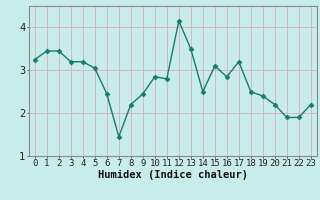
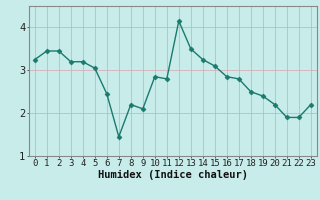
9: 2.45 -> 2.10
14: 2.50 -> 3.25
17: 3.20 -> 2.80
